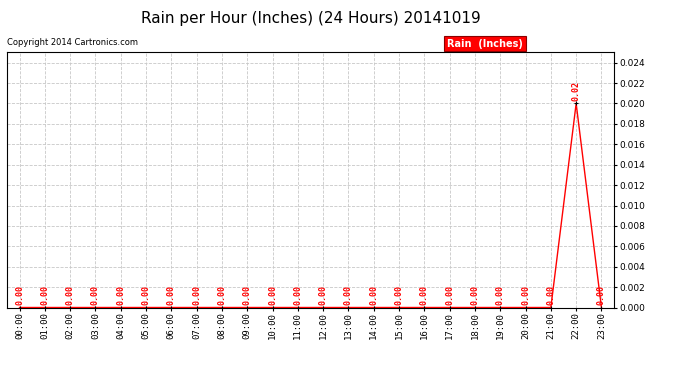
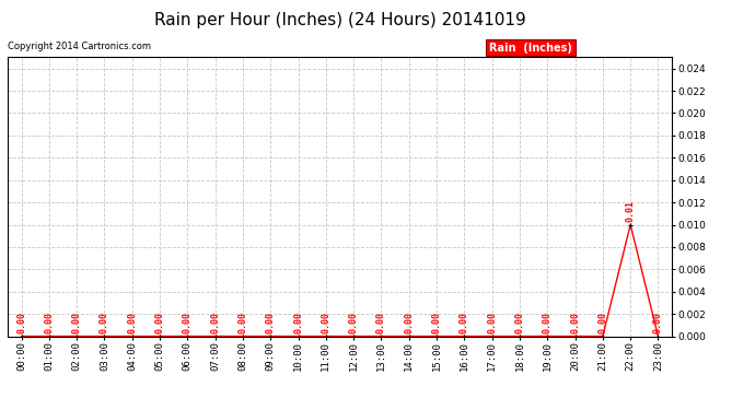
22:00: 0.02 -> 0.01
